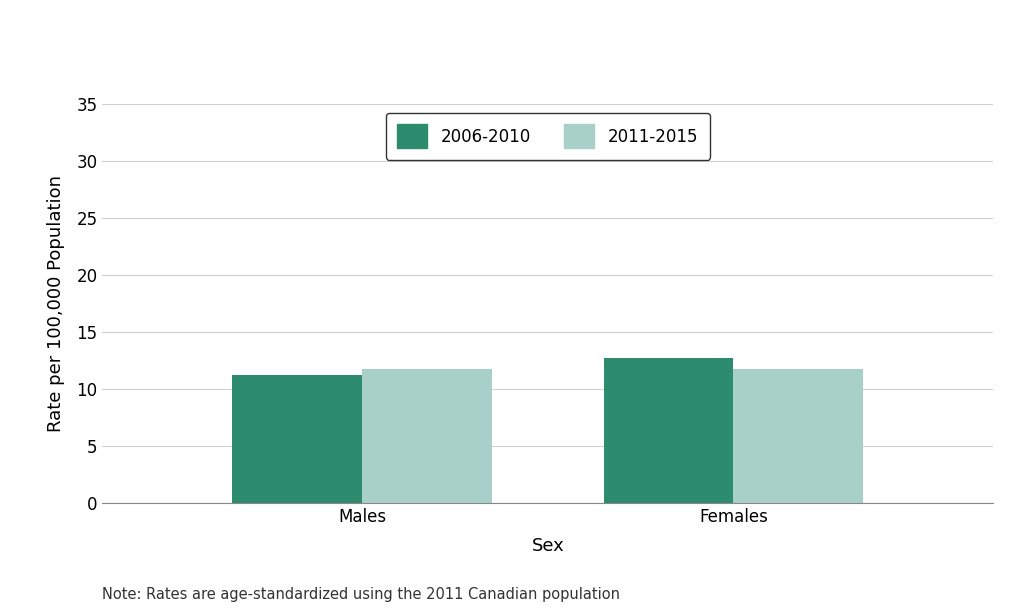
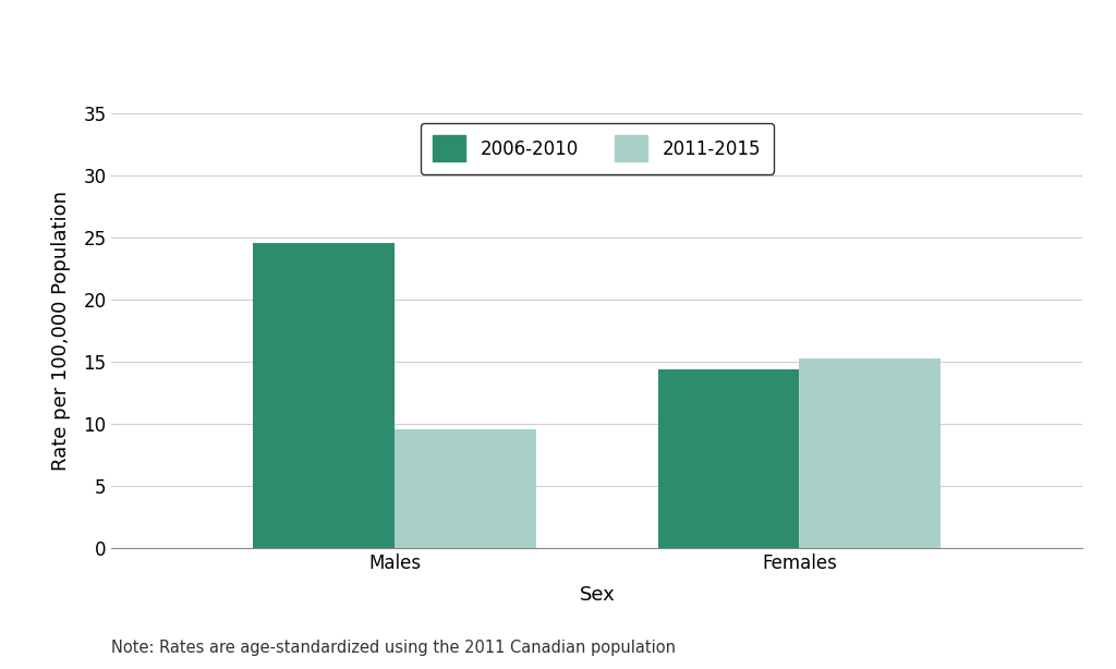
2006-2010/Males: 11.3 -> 24.6
2011-2015/Males: 11.8 -> 9.6
2006-2010/Females: 12.8 -> 14.4
2011-2015/Females: 11.8 -> 15.3
